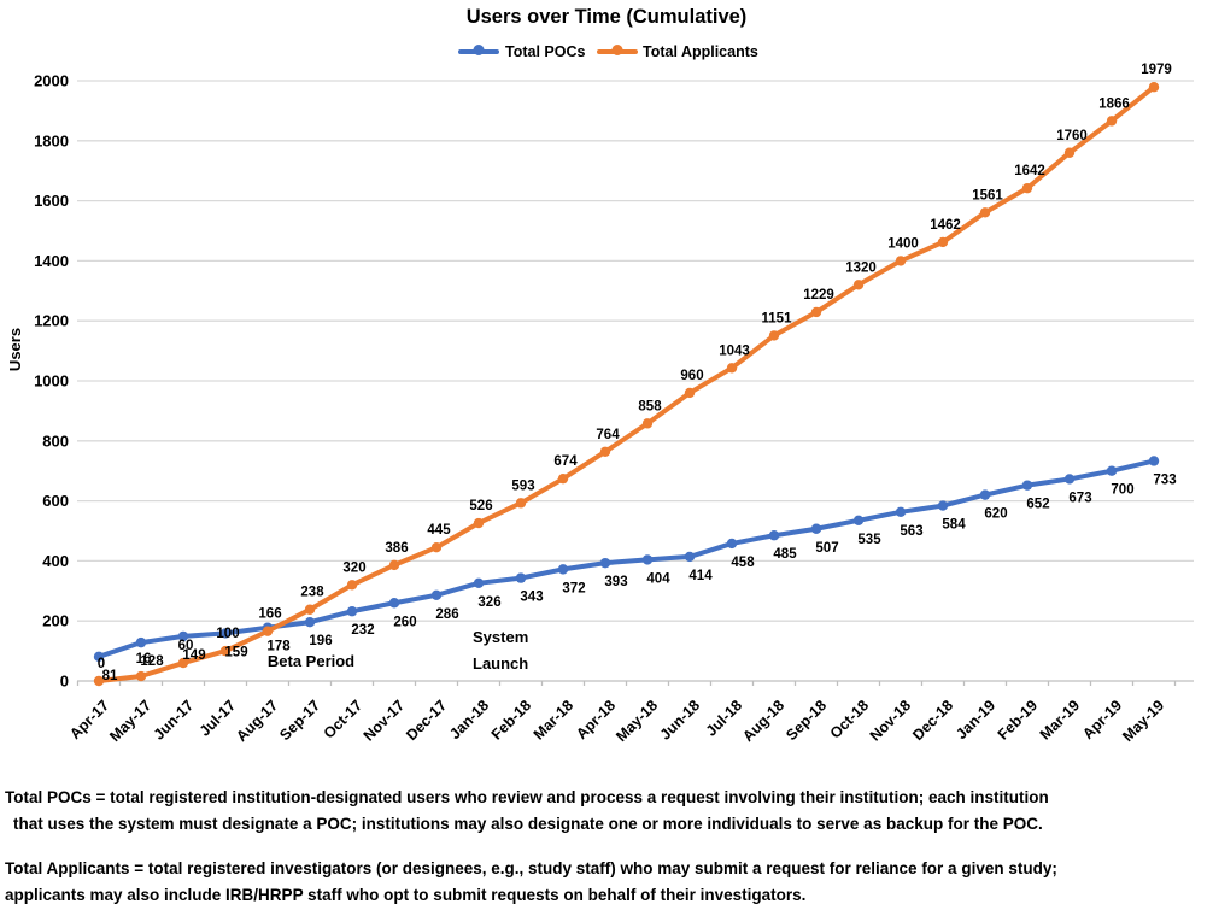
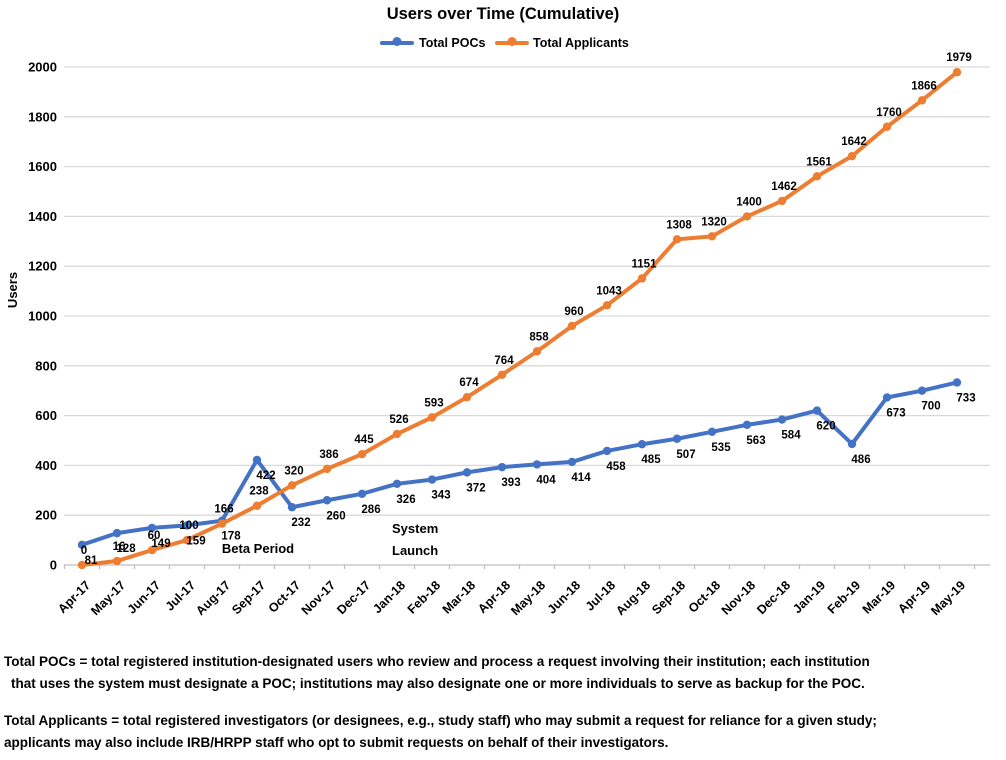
Total POCs/Sep-17: 196 -> 422
Total Applicants/Sep-18: 1229 -> 1308
Total POCs/Feb-19: 652 -> 486
